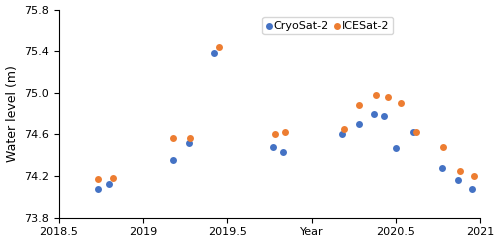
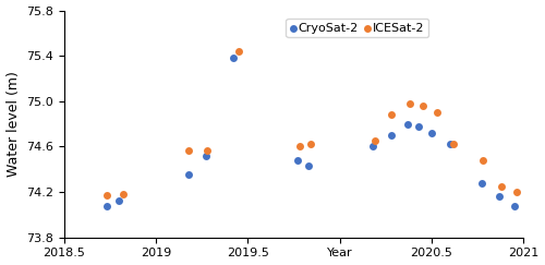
CryoSat-2/2020.5: 74.47 -> 74.72
